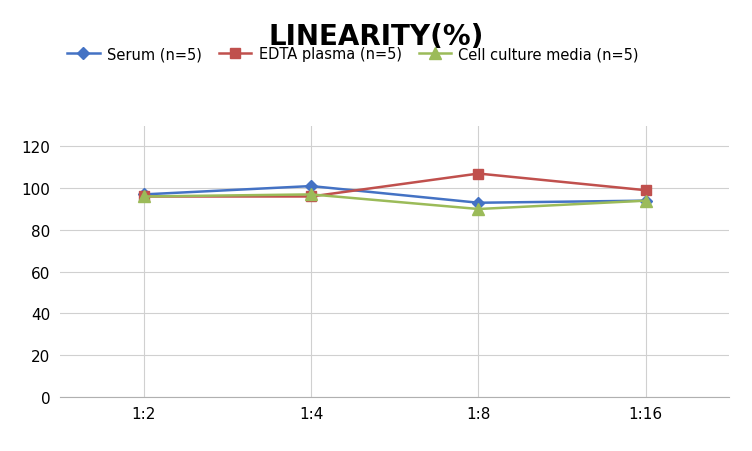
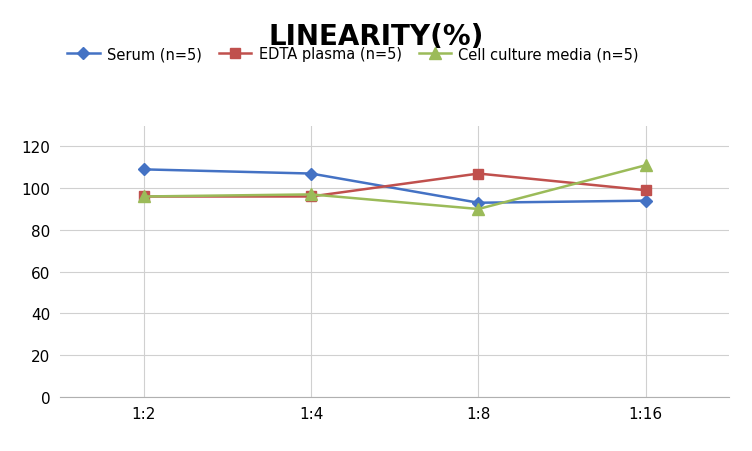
Serum (n=5)/1:2: 97 -> 109
Serum (n=5)/1:4: 101 -> 107
Cell culture media (n=5)/1:16: 94 -> 111
